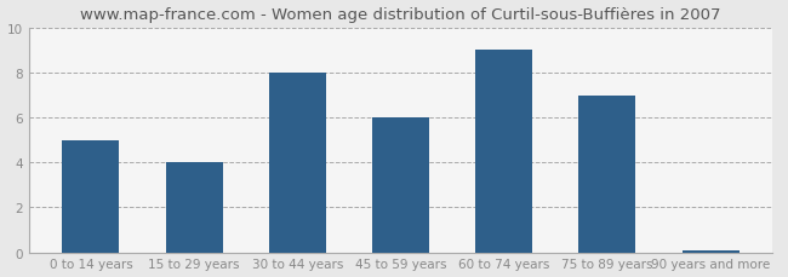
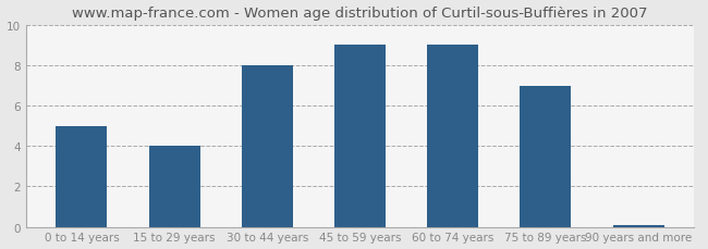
45 to 59 years: 6.0 -> 9.0
